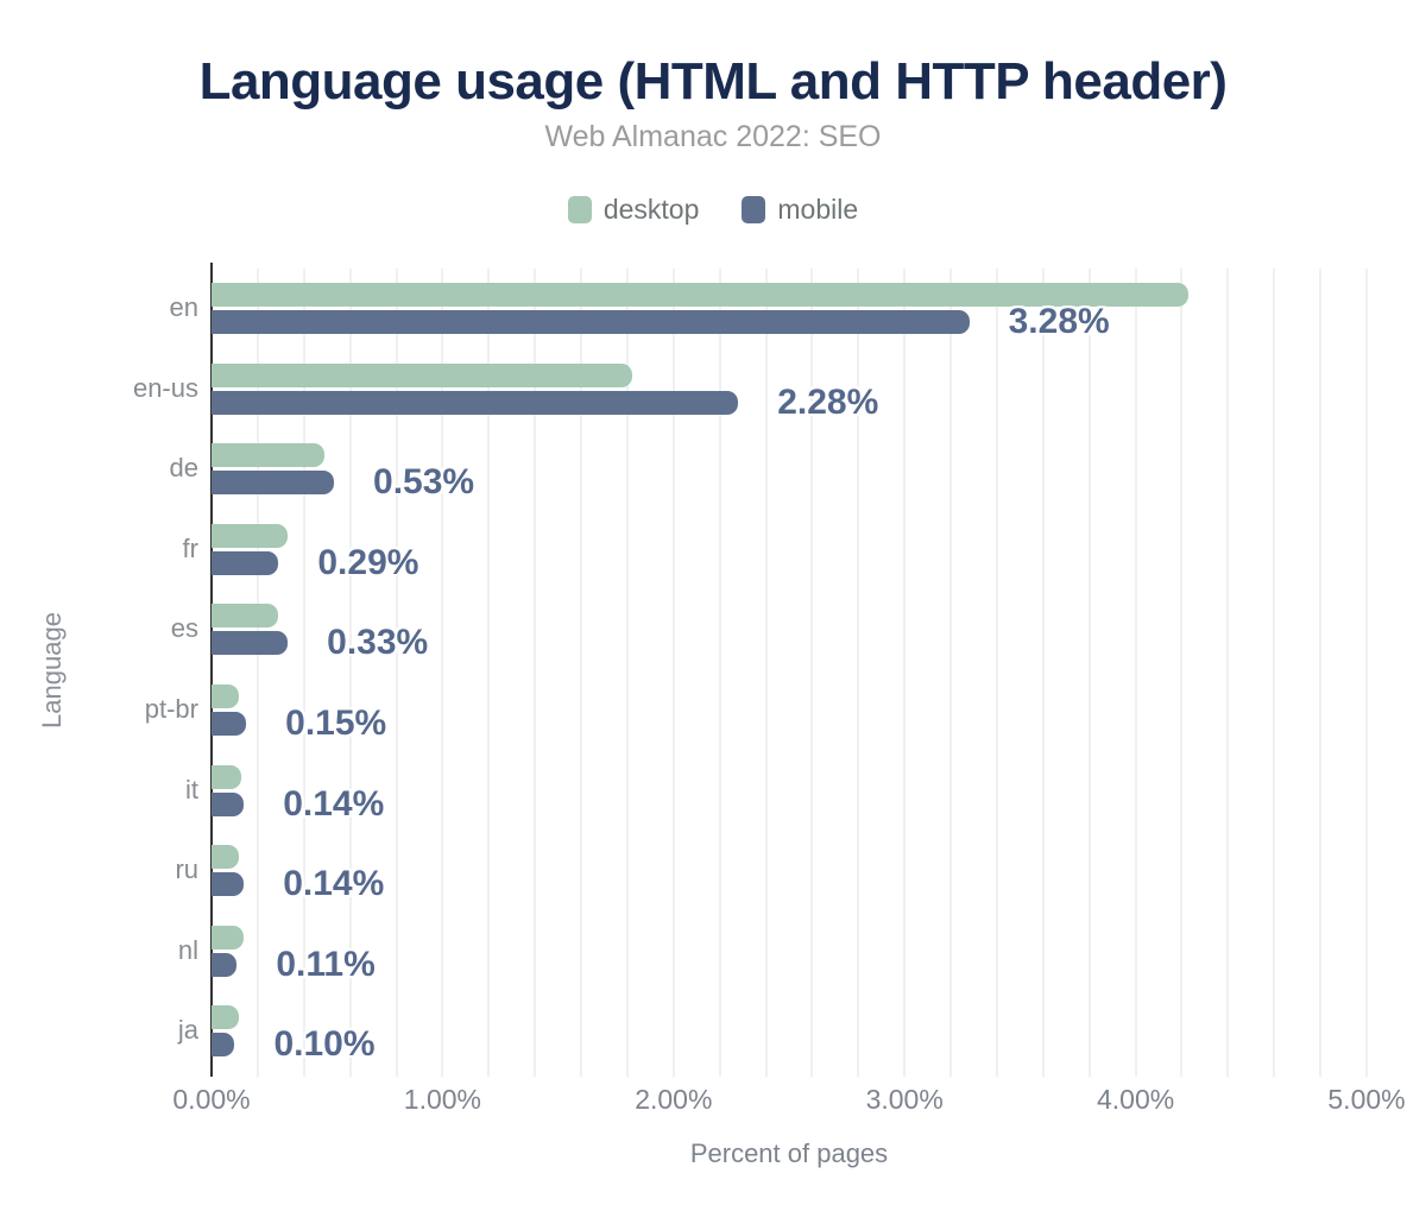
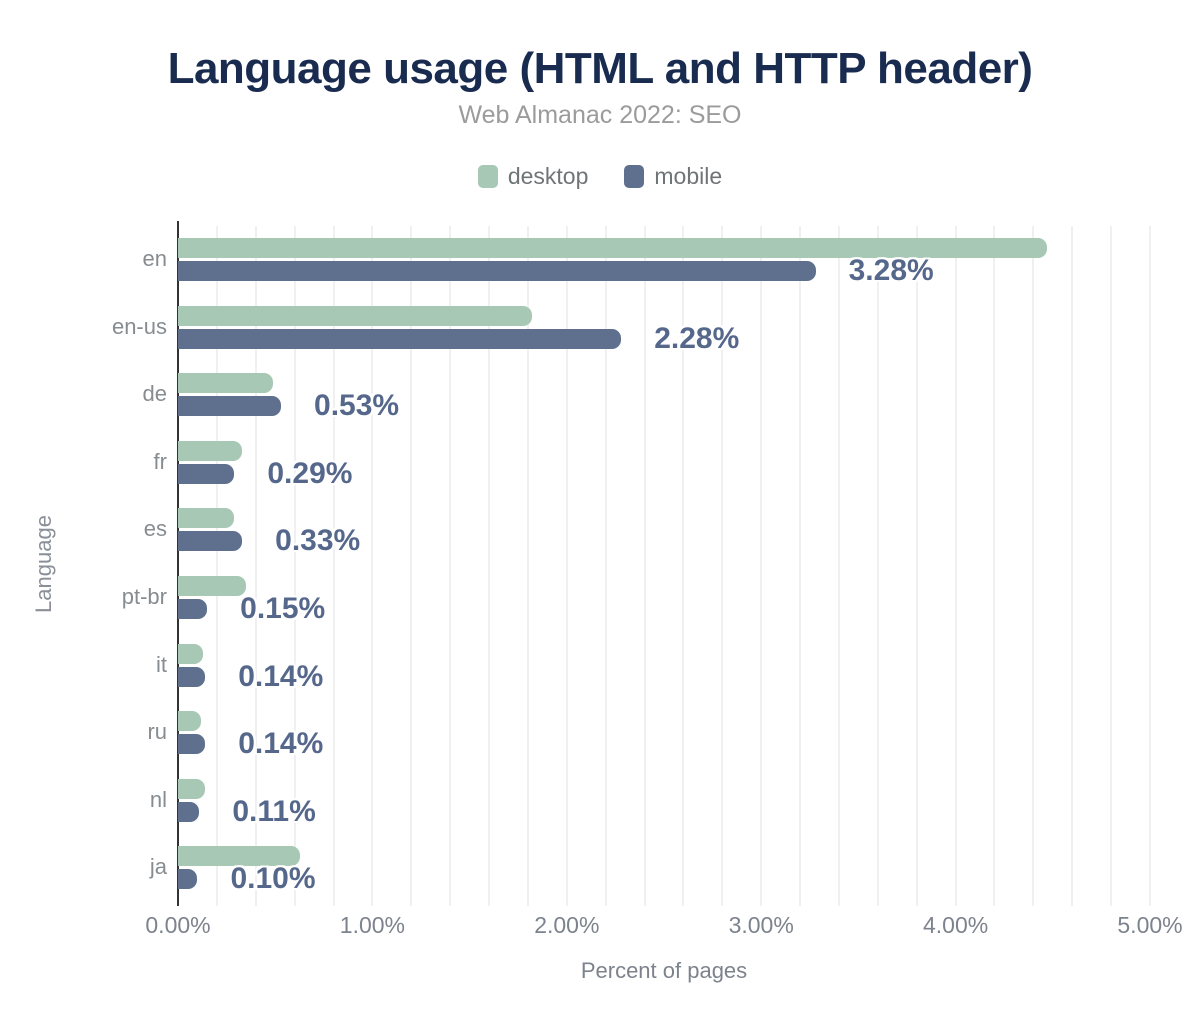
desktop/en: 4.23% -> 4.47%
desktop/pt-br: 0.12% -> 0.35%
desktop/ja: 0.12% -> 0.63%
